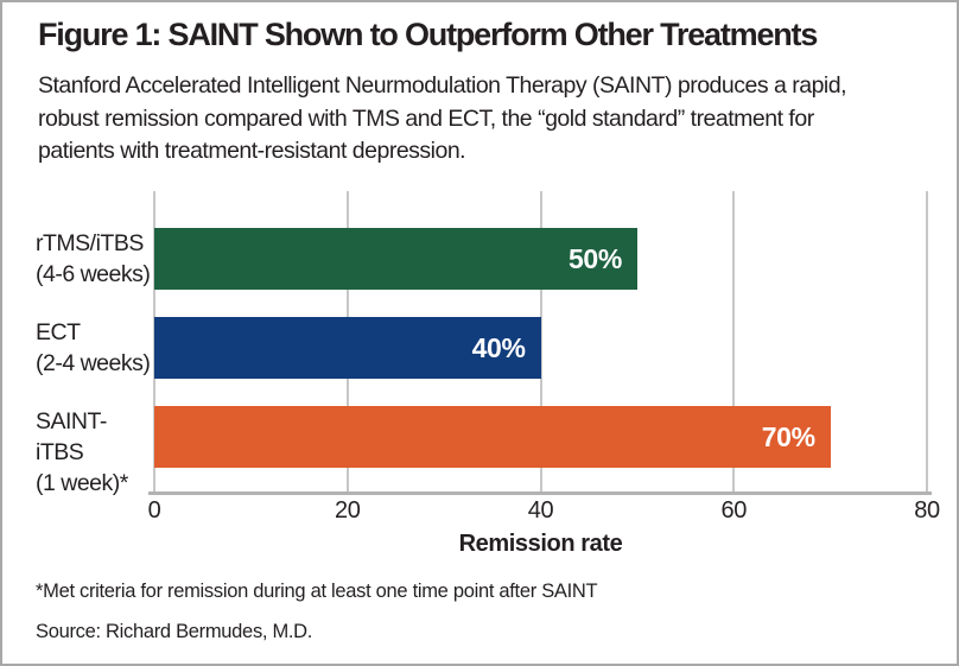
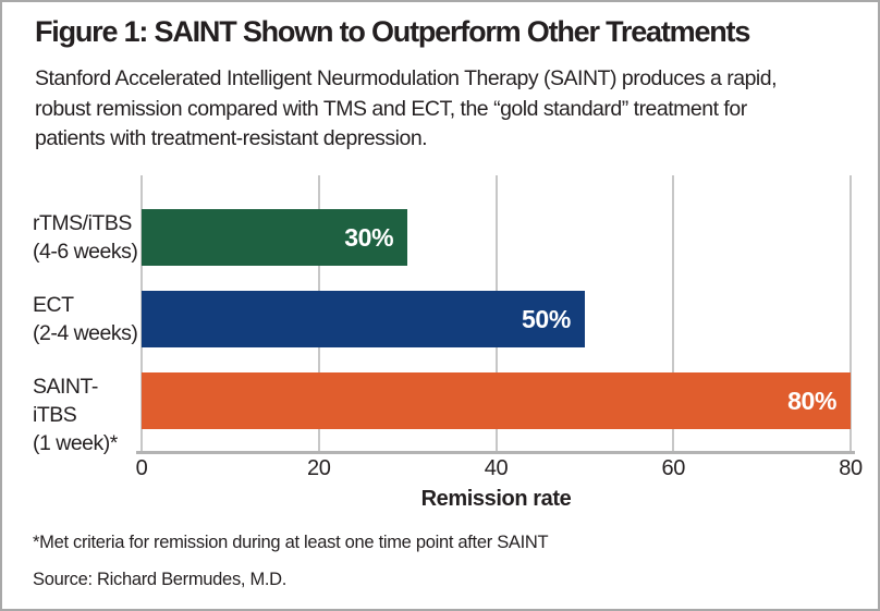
rTMS/iTBS (4-6 weeks): 50% -> 30%
ECT (2-4 weeks): 40% -> 50%
SAINT-iTBS (1 week)*: 70% -> 80%
